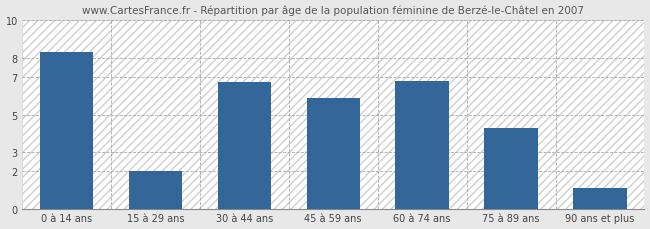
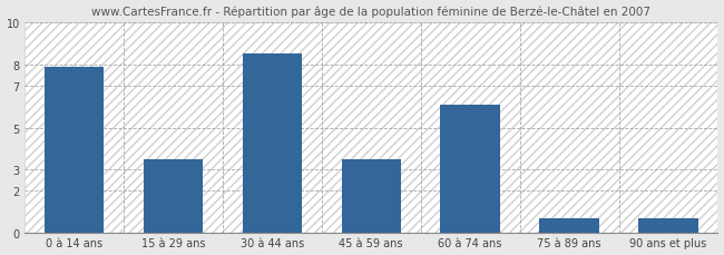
0 à 14 ans: 8.3 -> 7.9
15 à 29 ans: 2.0 -> 3.5
30 à 44 ans: 6.7 -> 8.5
45 à 59 ans: 5.9 -> 3.5
60 à 74 ans: 6.8 -> 6.1
75 à 89 ans: 4.3 -> 0.7
90 ans et plus: 1.1 -> 0.7
